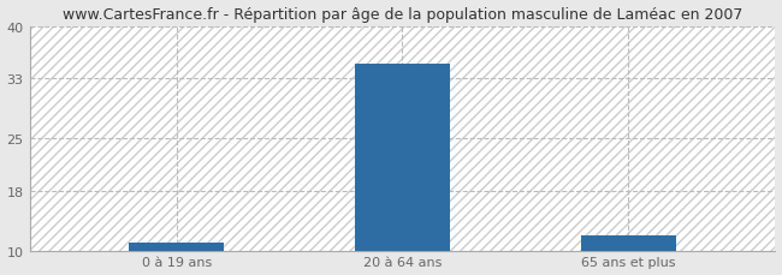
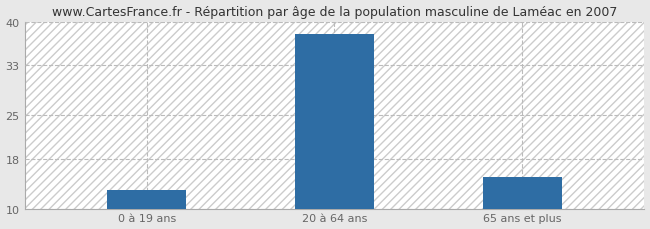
0 à 19 ans: 11 -> 13
20 à 64 ans: 35 -> 38
65 ans et plus: 12 -> 15
